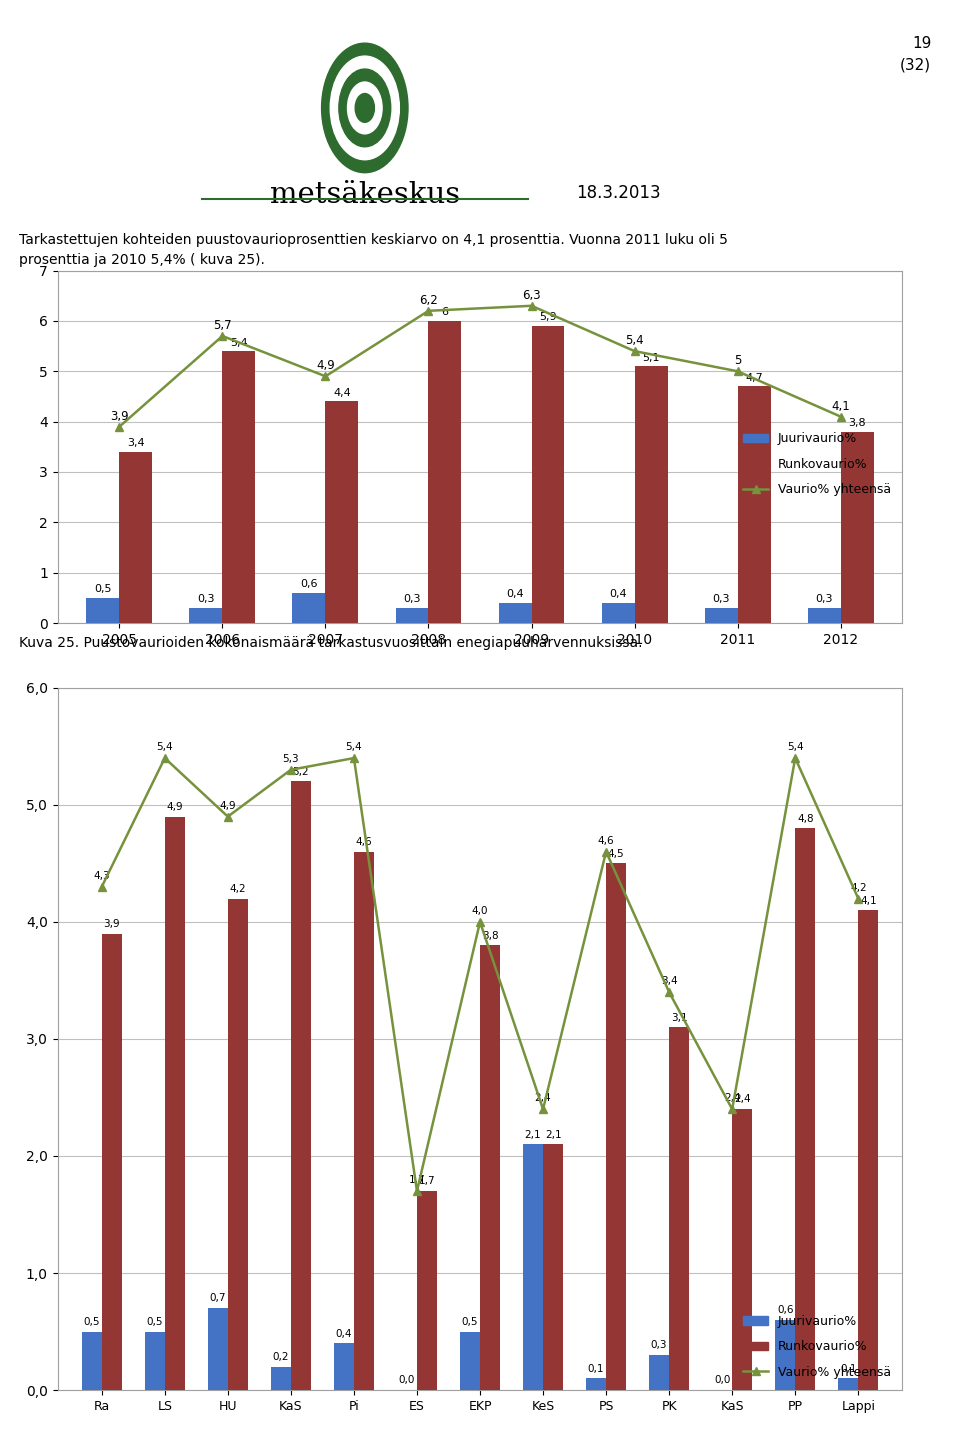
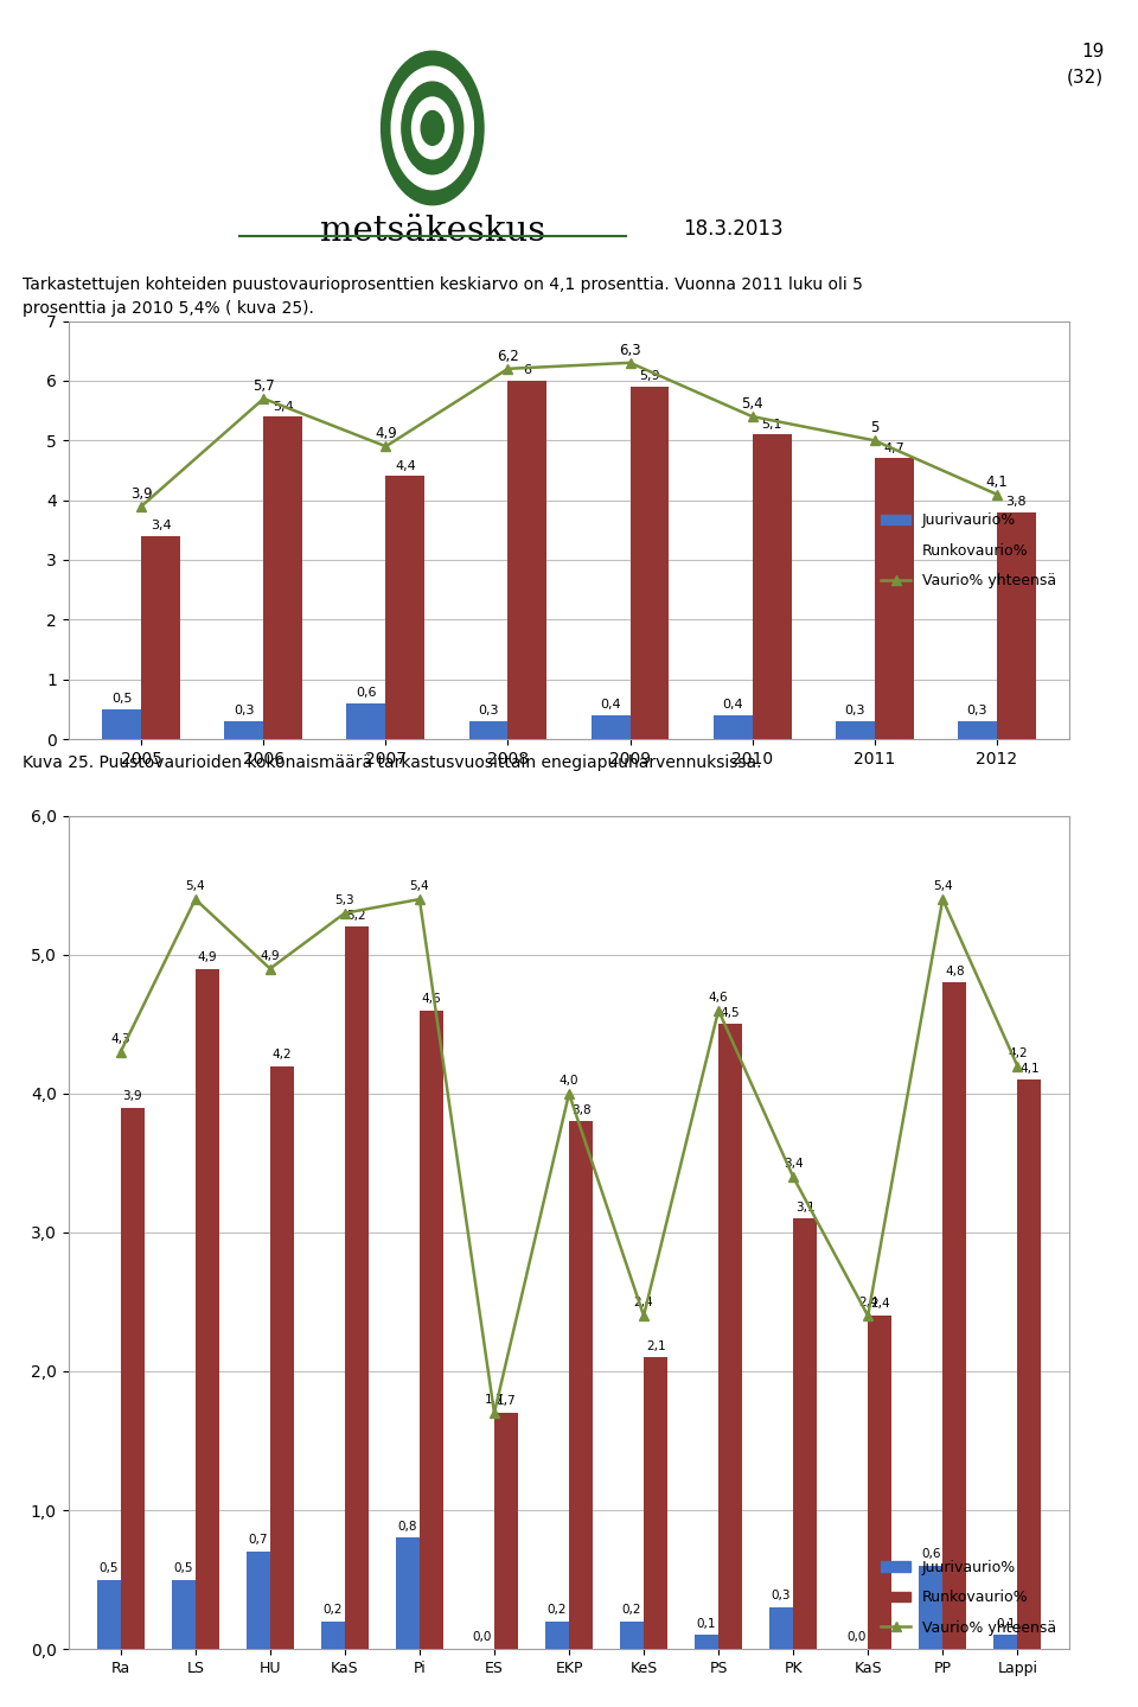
Juurivaurio%/Pi: 0,4 -> 0,8
Juurivaurio%/EKP: 0,5 -> 0,2
Juurivaurio%/KeS: 2,1 -> 0,2
